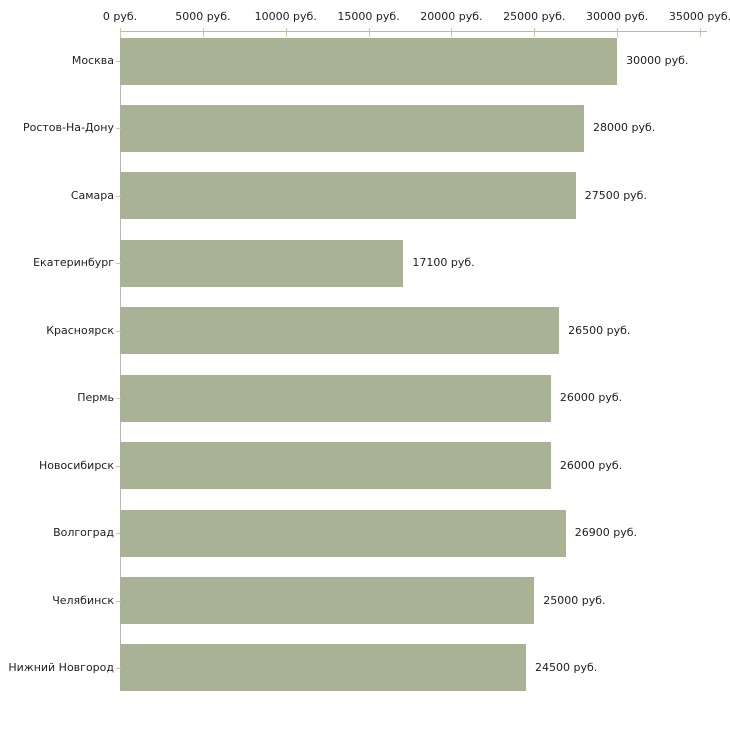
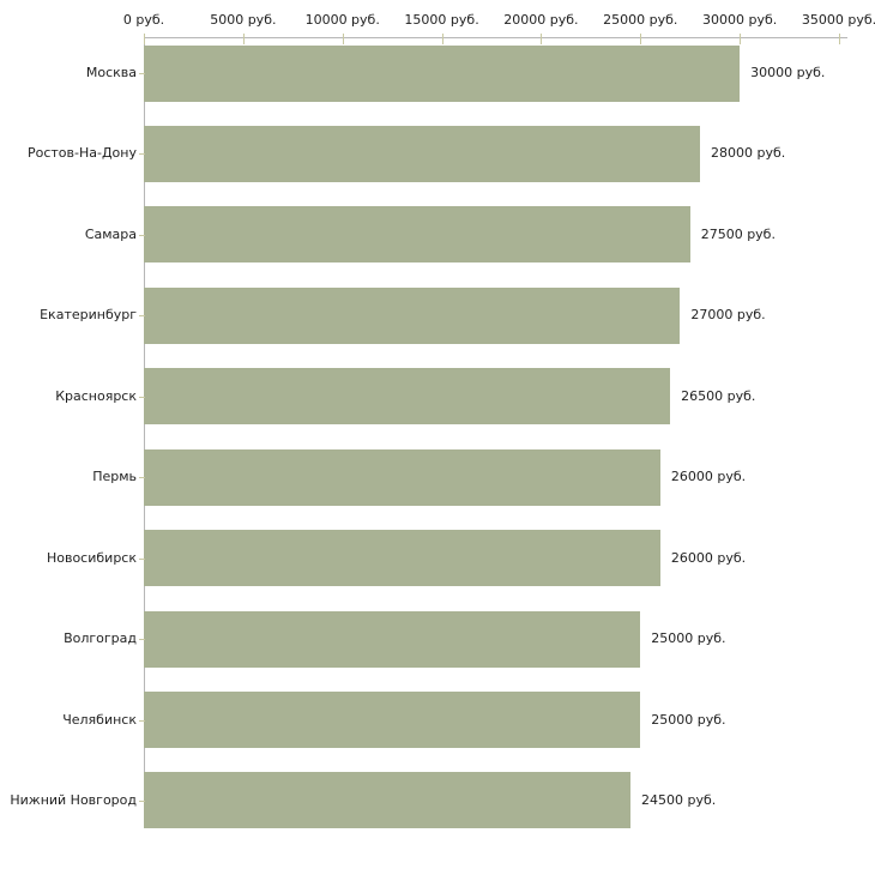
Екатеринбург: 17100 -> 27000
Волгоград: 26900 -> 25000
